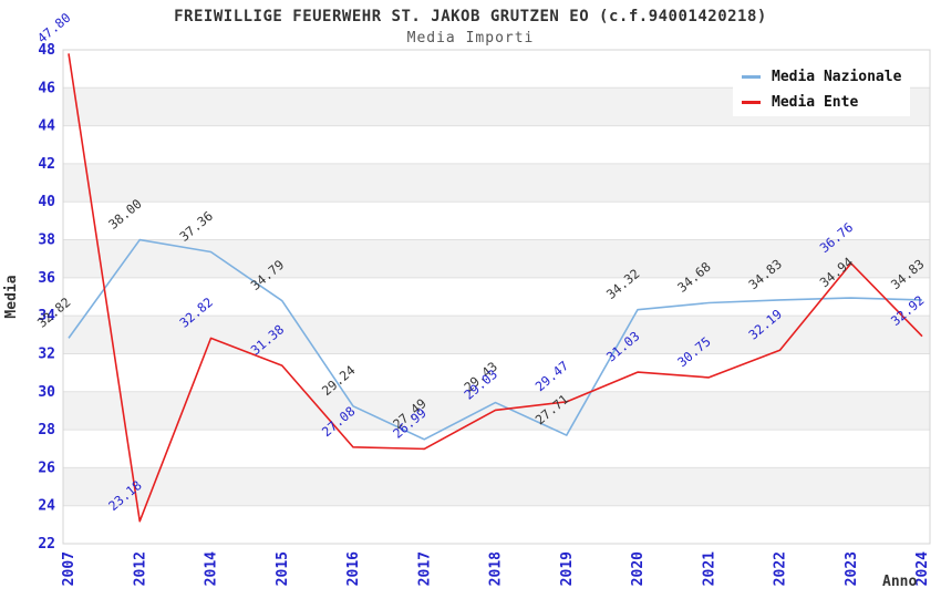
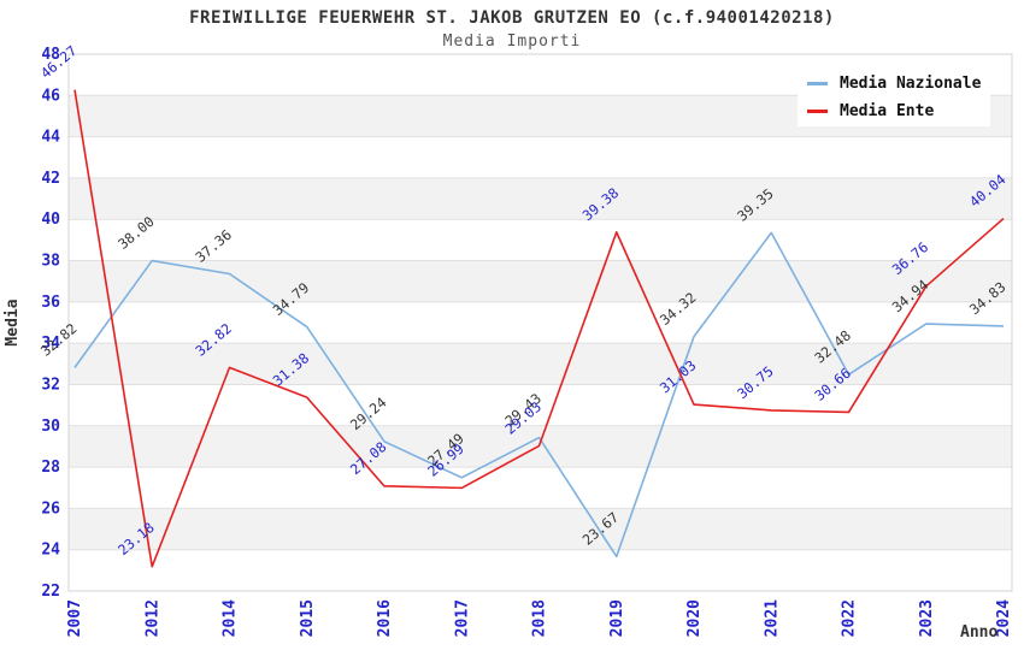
Media Ente/2007: 47.80 -> 46.27
Media Nazionale/2019: 27.71 -> 23.67
Media Ente/2019: 29.47 -> 39.38
Media Nazionale/2021: 34.68 -> 39.35
Media Nazionale/2022: 34.83 -> 32.48
Media Ente/2022: 32.19 -> 30.66
Media Ente/2024: 32.92 -> 40.04
